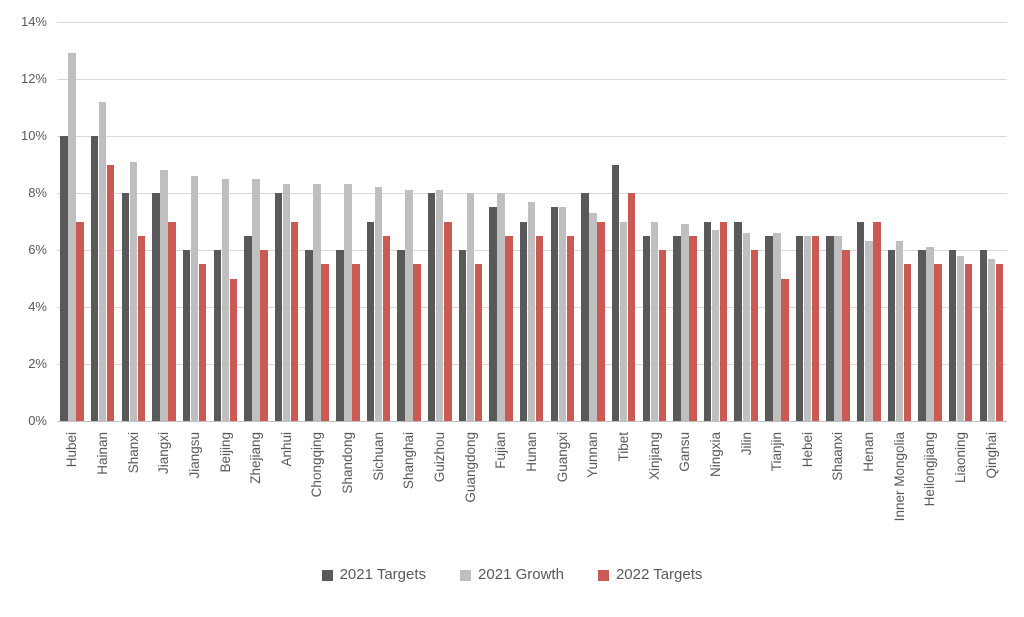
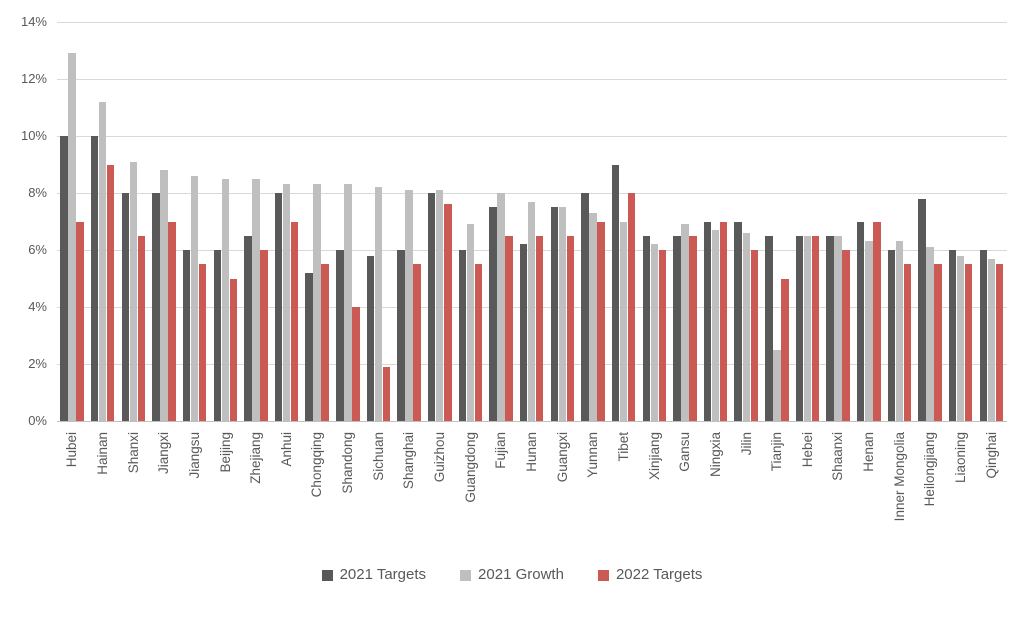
2021 Targets/Chongqing: 6.0% -> 5.2%
2022 Targets/Shandong: 5.5% -> 4.0%
2021 Targets/Sichuan: 7.0% -> 5.8%
2022 Targets/Sichuan: 6.5% -> 1.9%
2022 Targets/Guizhou: 7.0% -> 7.6%
2021 Growth/Guangdong: 8.0% -> 6.9%
2021 Targets/Hunan: 7.0% -> 6.2%
2021 Growth/Xinjiang: 7.0% -> 6.2%
2021 Growth/Tianjin: 6.6% -> 2.5%
2021 Targets/Heilongjiang: 6.0% -> 7.8%
